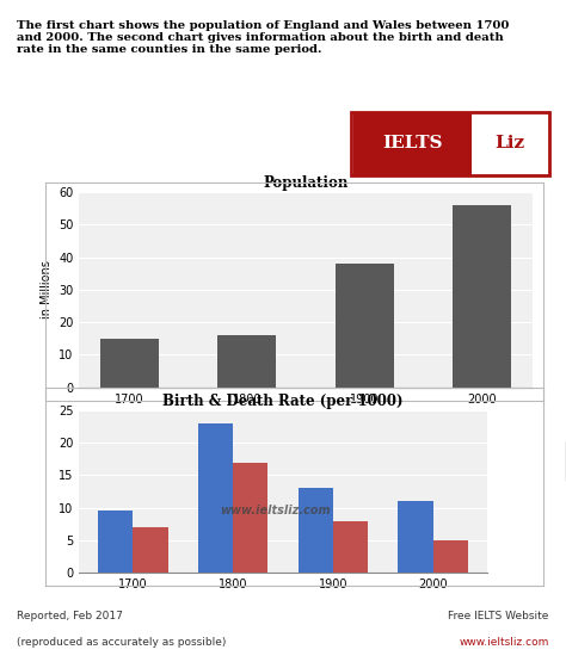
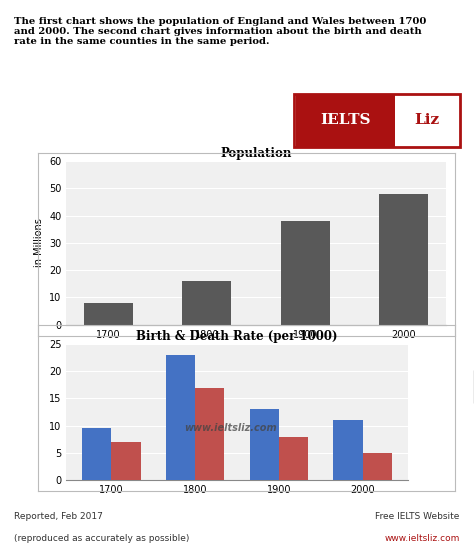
Population/1700: 15 -> 8
Population/2000: 56 -> 48
